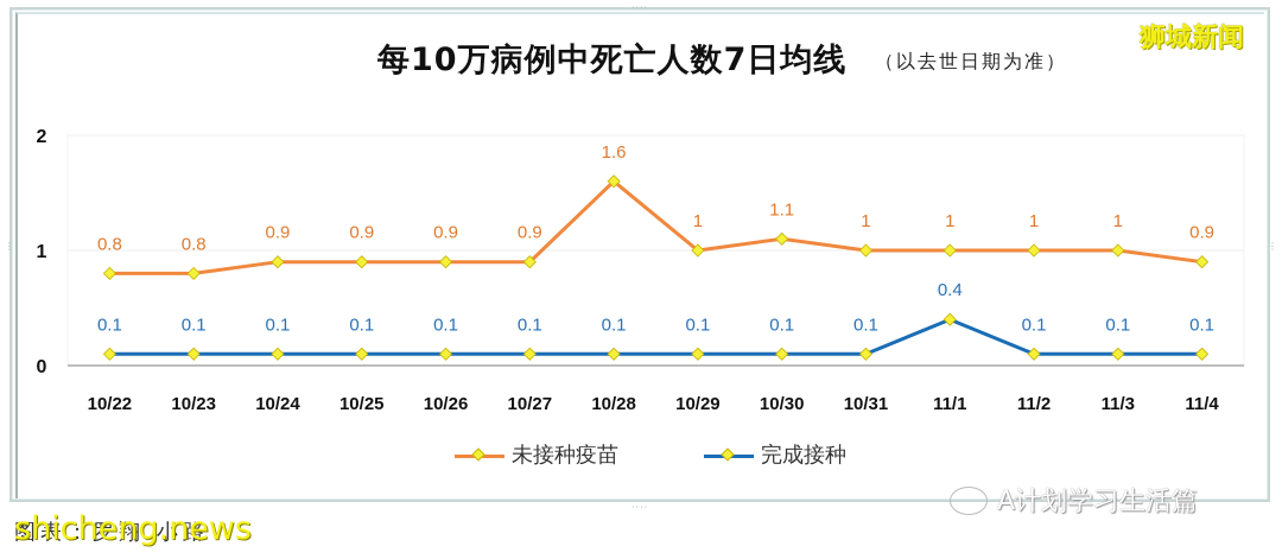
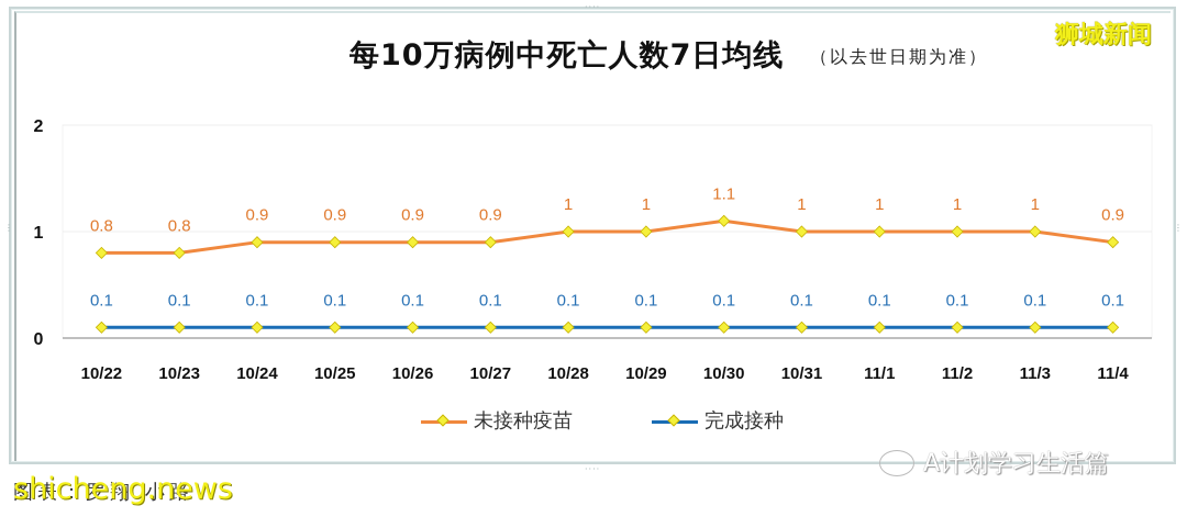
未接种疫苗/10/28: 1.6 -> 1
完成接种/11/1: 0.4 -> 0.1
